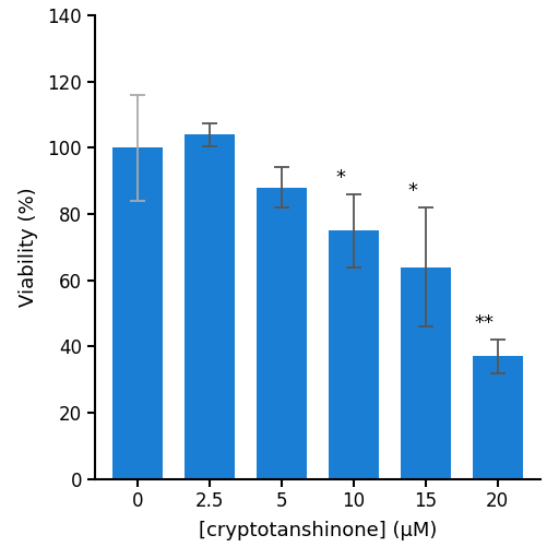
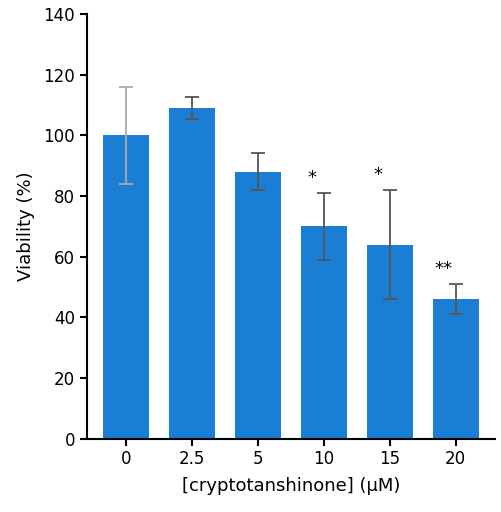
2.5: 104 -> 109
10: 75 -> 70
20: 37 -> 46
